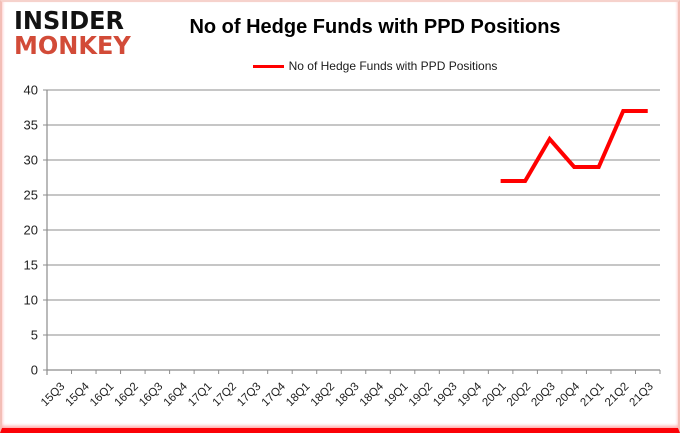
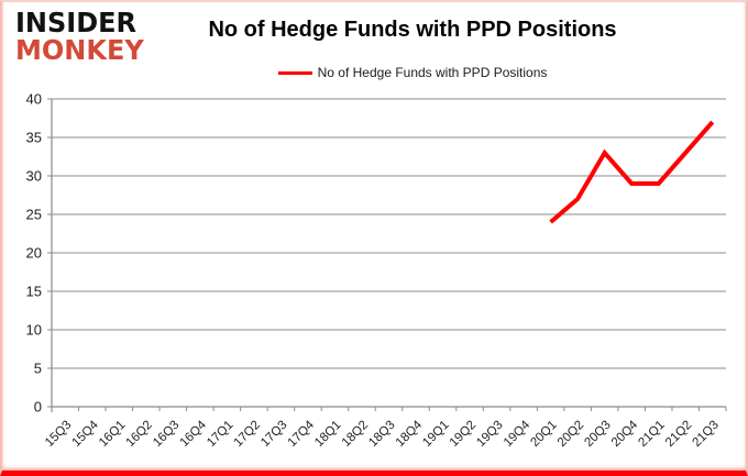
20Q1: 27 -> 24
21Q2: 37 -> 33
